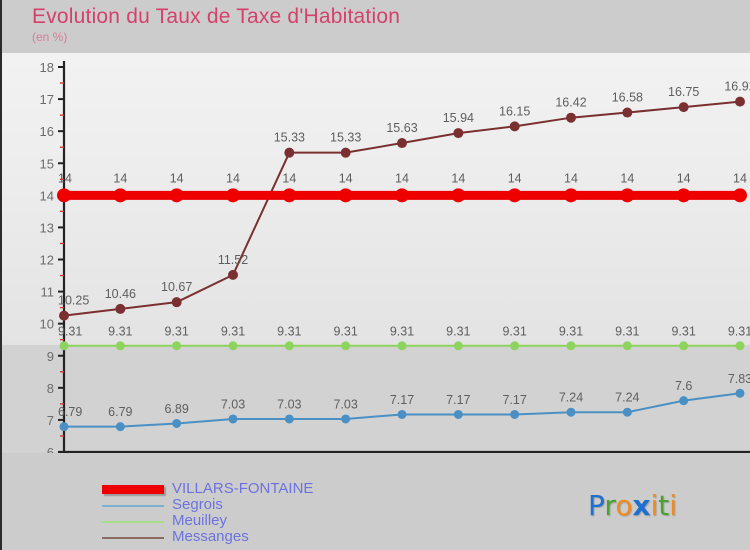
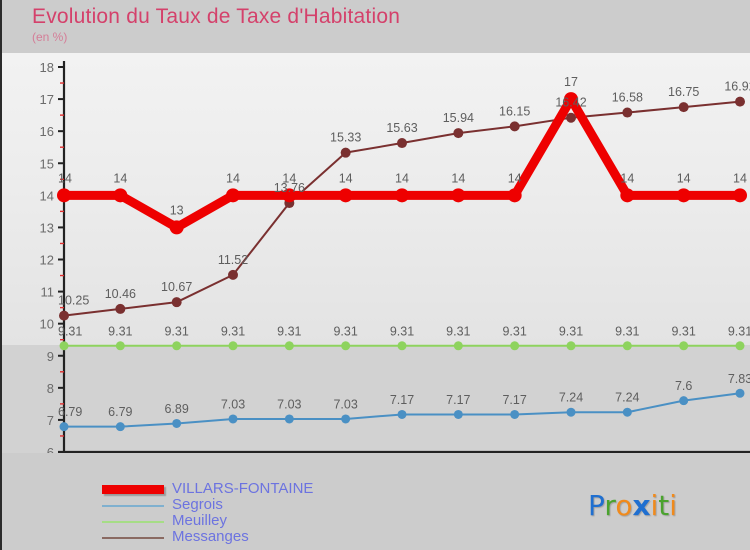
VILLARS-FONTAINE/2002: 14 -> 13
Messanges/2004: 15.33 -> 13.76
VILLARS-FONTAINE/2009: 14 -> 17
